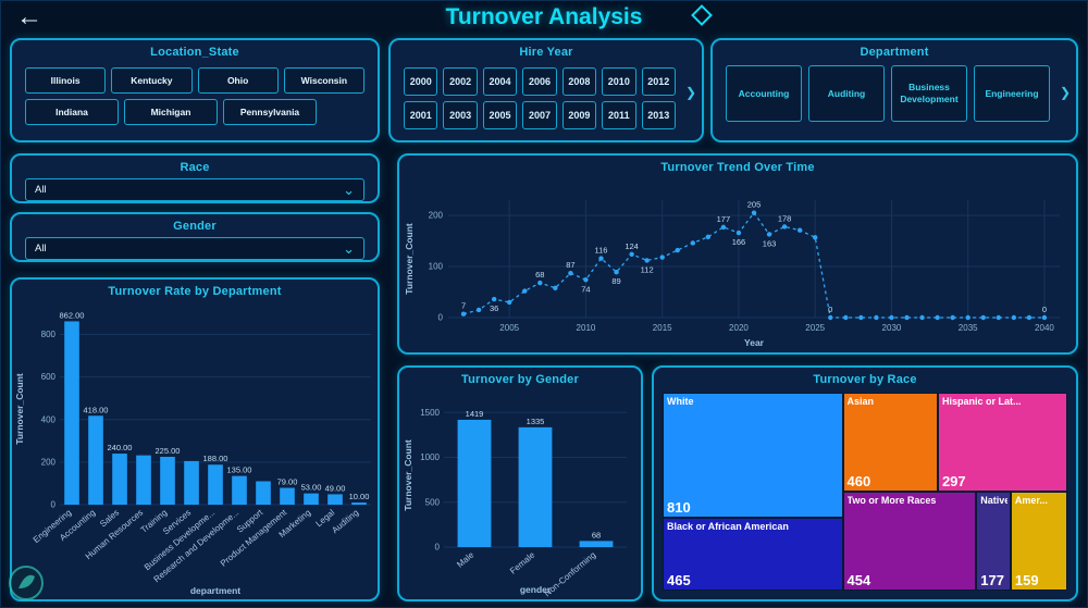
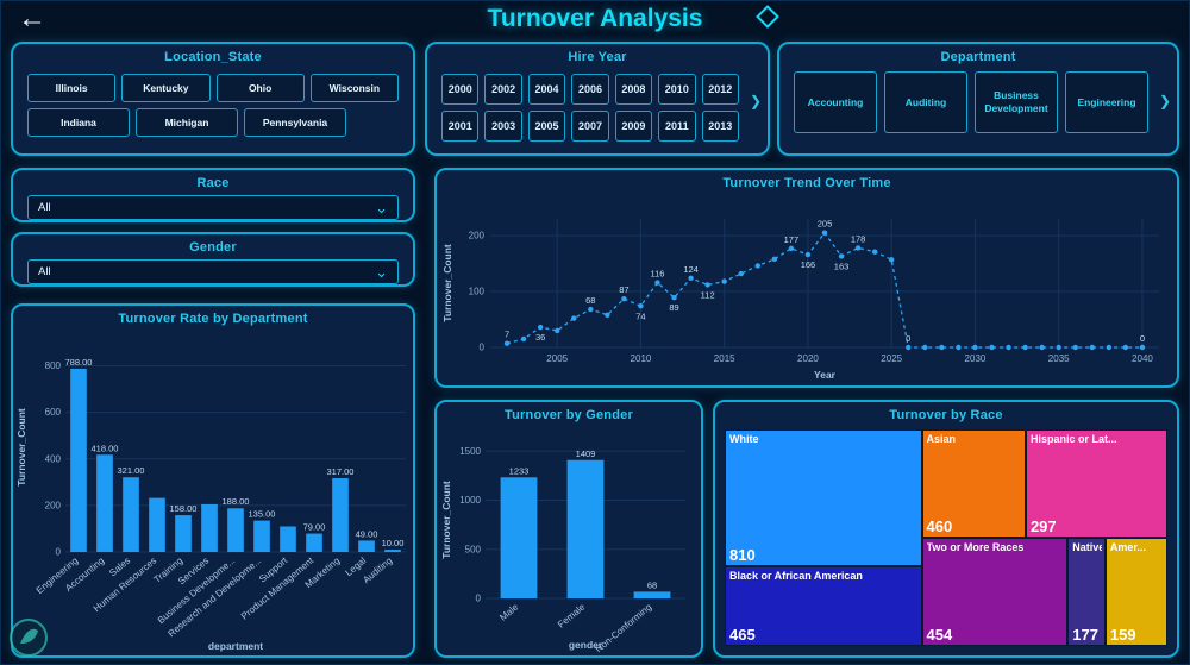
Turnover Rate by Department/Engineering: 862.00 -> 788.00
Turnover Rate by Department/Sales: 240.00 -> 321.00
Turnover Rate by Department/Training: 225.00 -> 158.00
Turnover Rate by Department/Marketing: 53.00 -> 317.00
Turnover by Gender/Male: 1419 -> 1233
Turnover by Gender/Female: 1335 -> 1409
